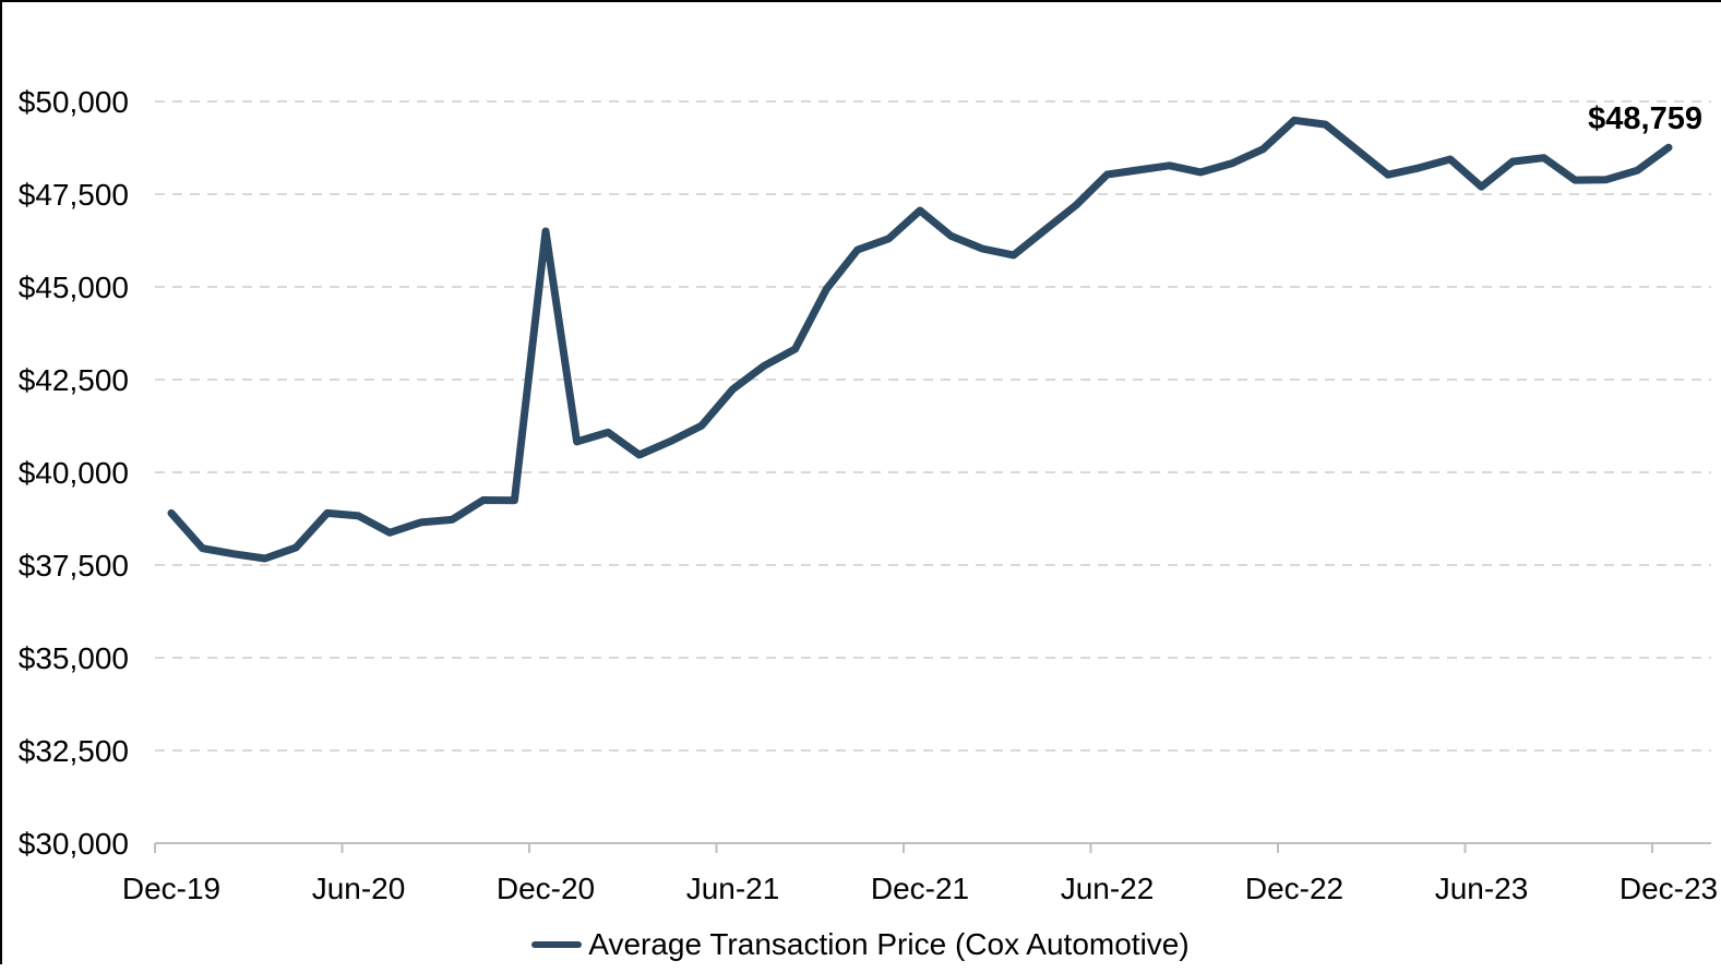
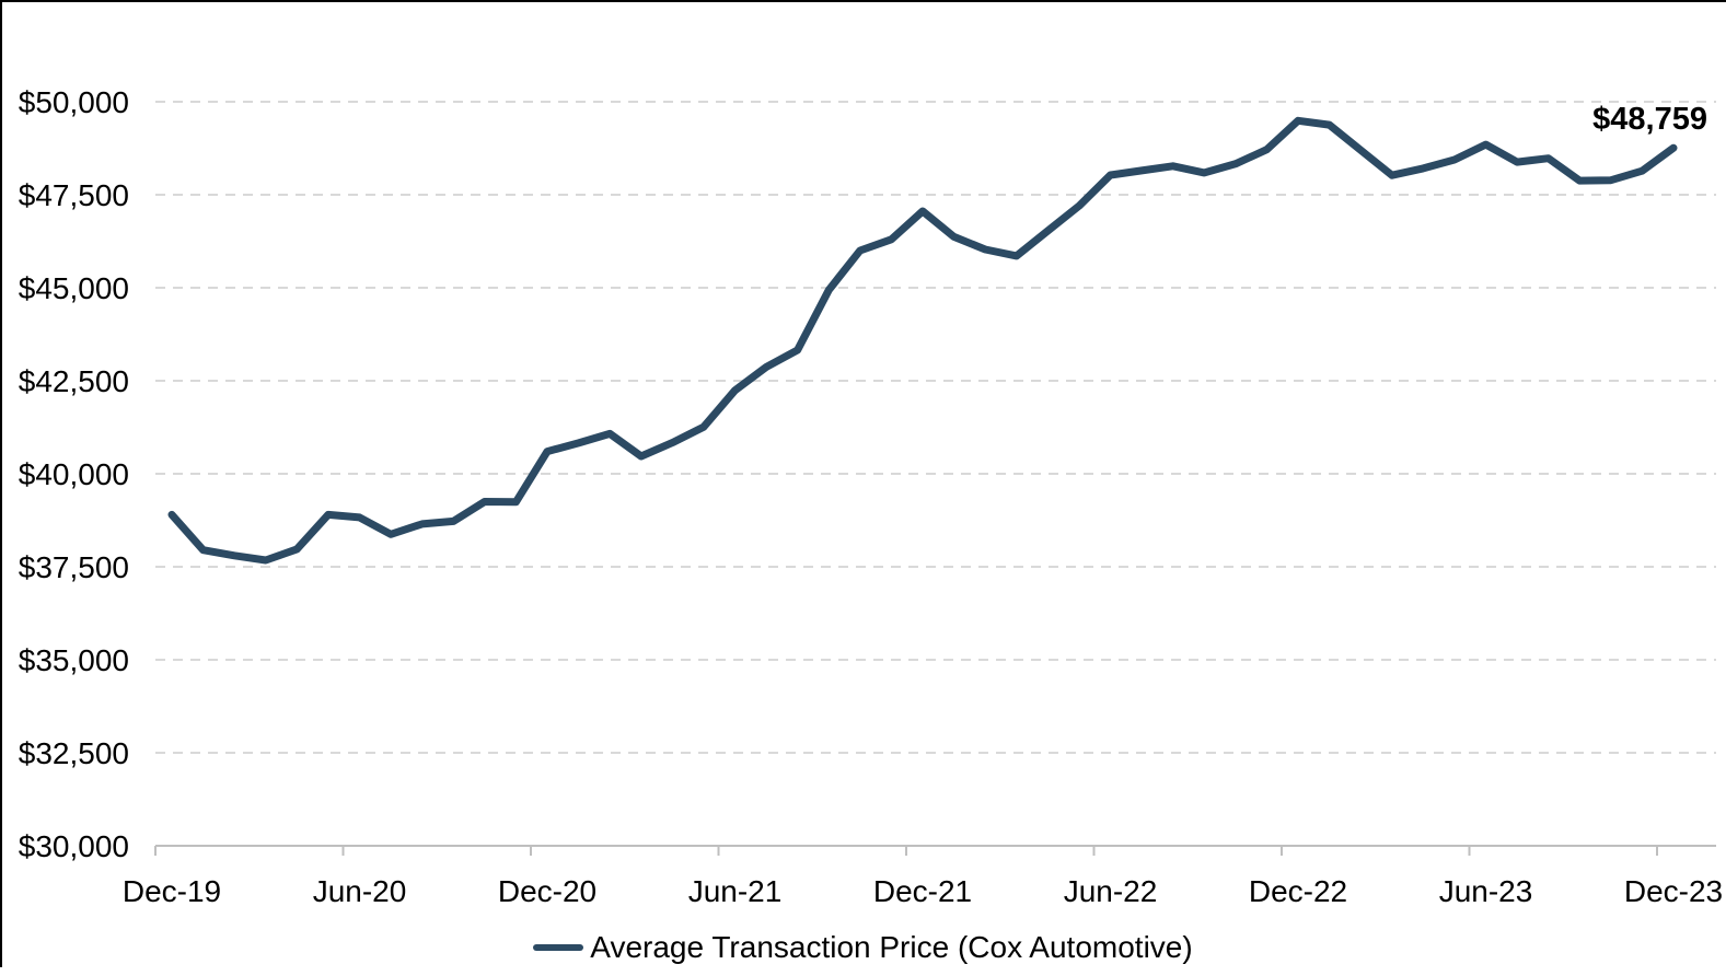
Dec-20: $46500 -> $40600
Jun-23: $47700 -> $48800
